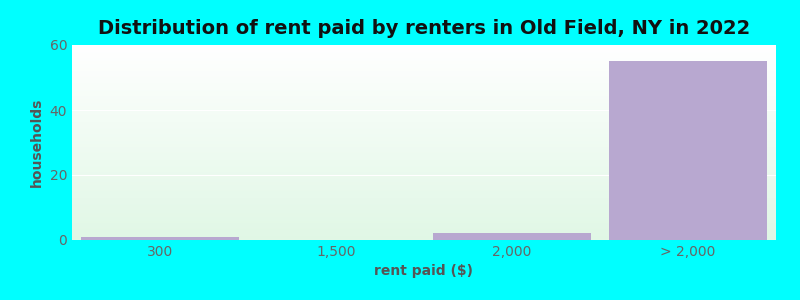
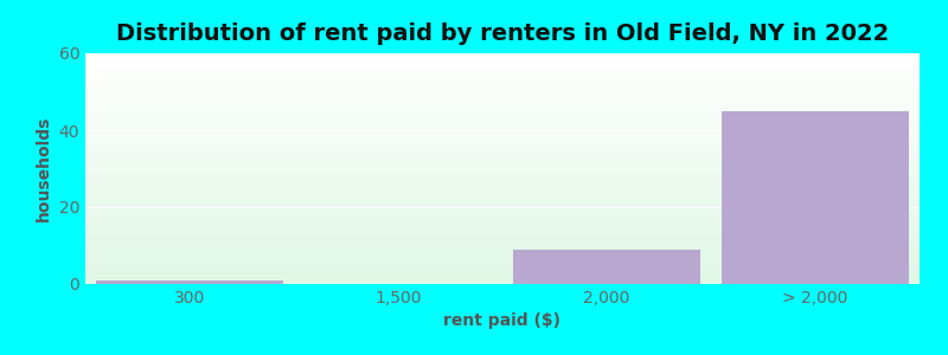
2,000: 2 -> 9
> 2,000: 55 -> 45
